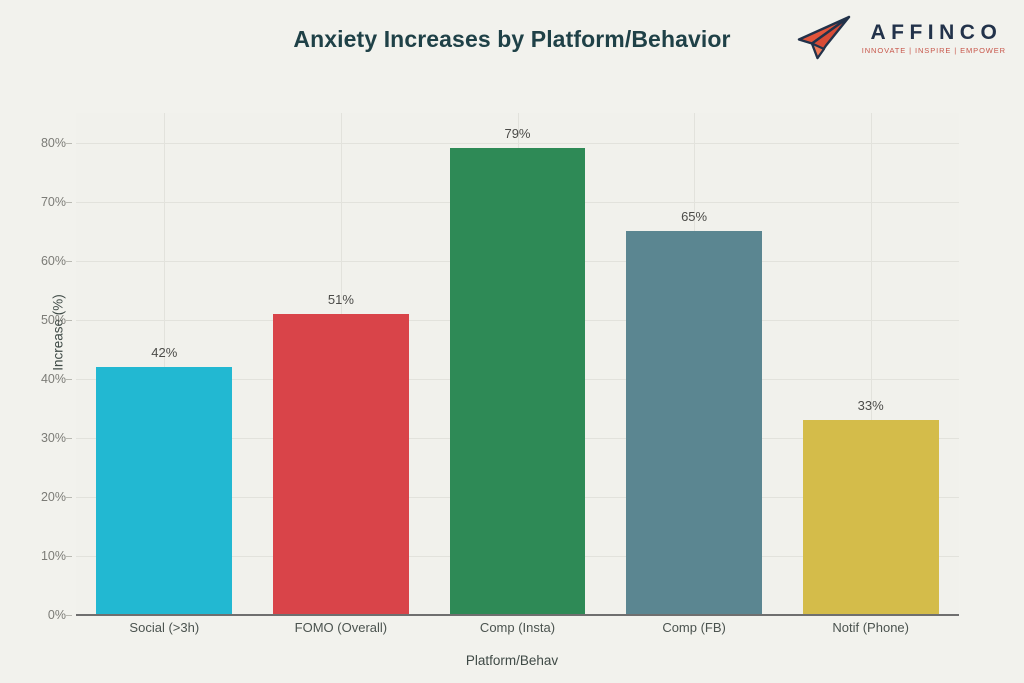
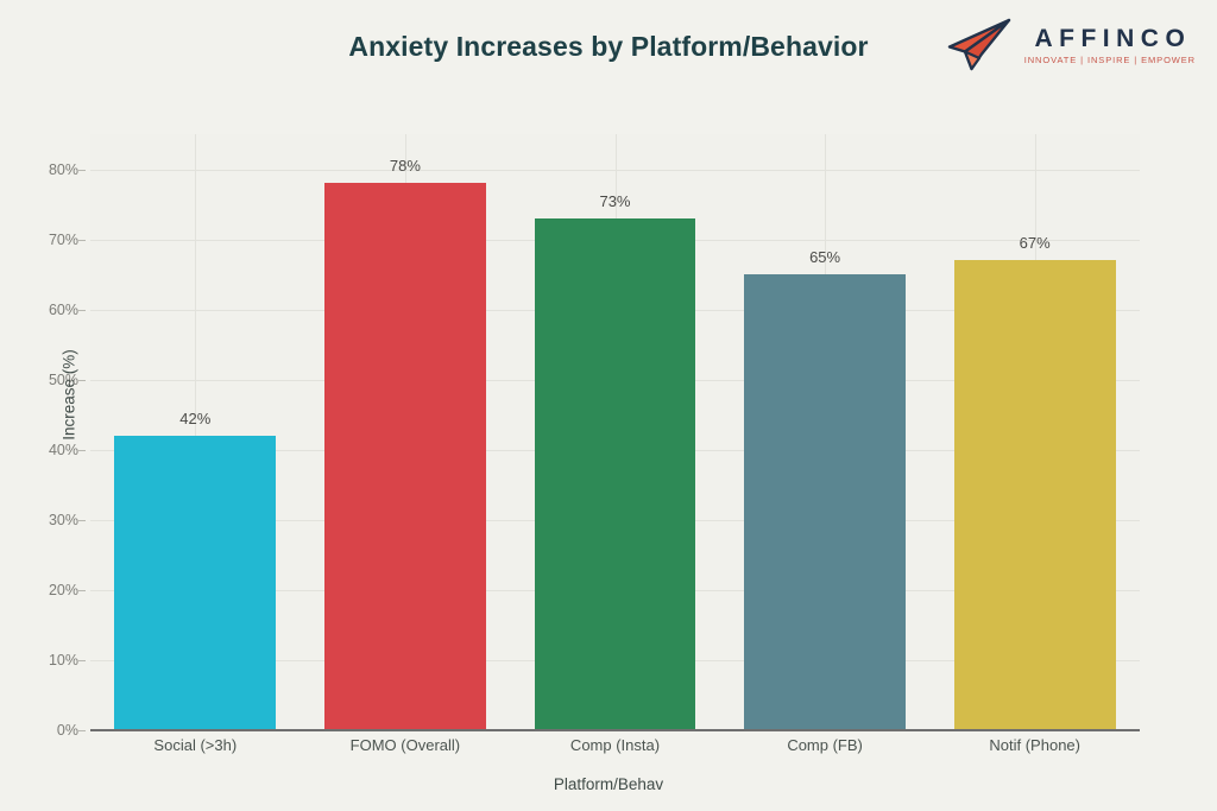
FOMO (Overall): 51% -> 78%
Comp (Insta): 79% -> 73%
Notif (Phone): 33% -> 67%
